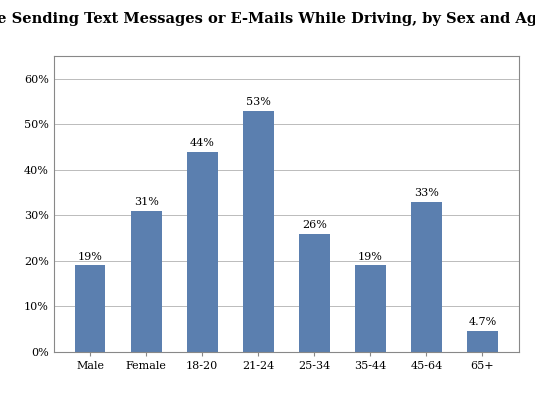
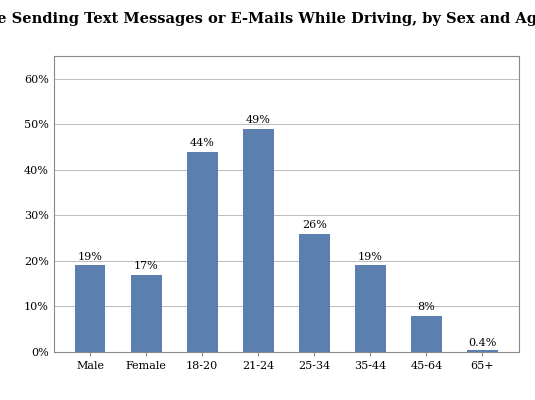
Female: 31% -> 17%
21-24: 53% -> 49%
45-64: 33% -> 8%
65+: 4.7% -> 0.4%
